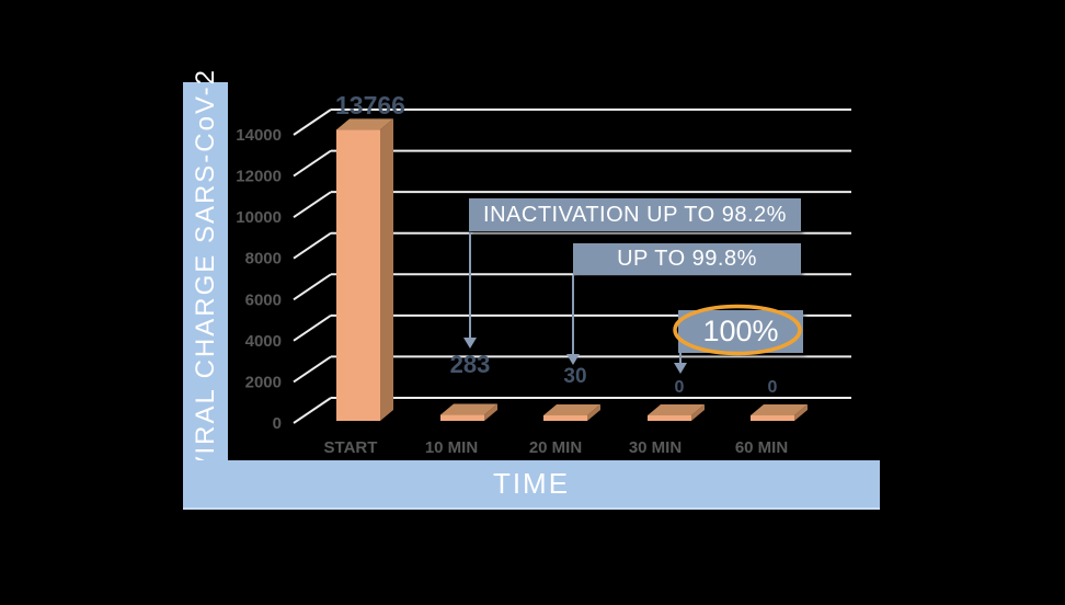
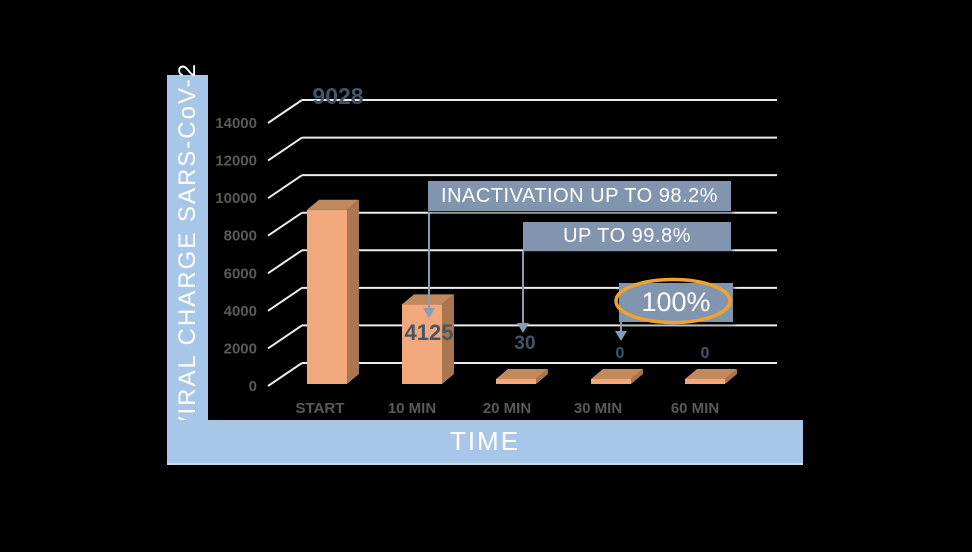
START: 13766 -> 9028
10 MIN: 283 -> 4125
